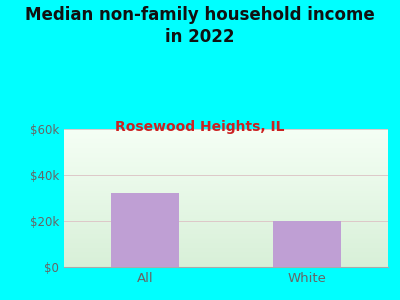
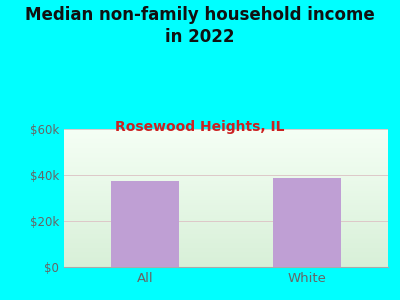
All: $32.0k -> $37.5k
White: $20.0k -> $38.5k
